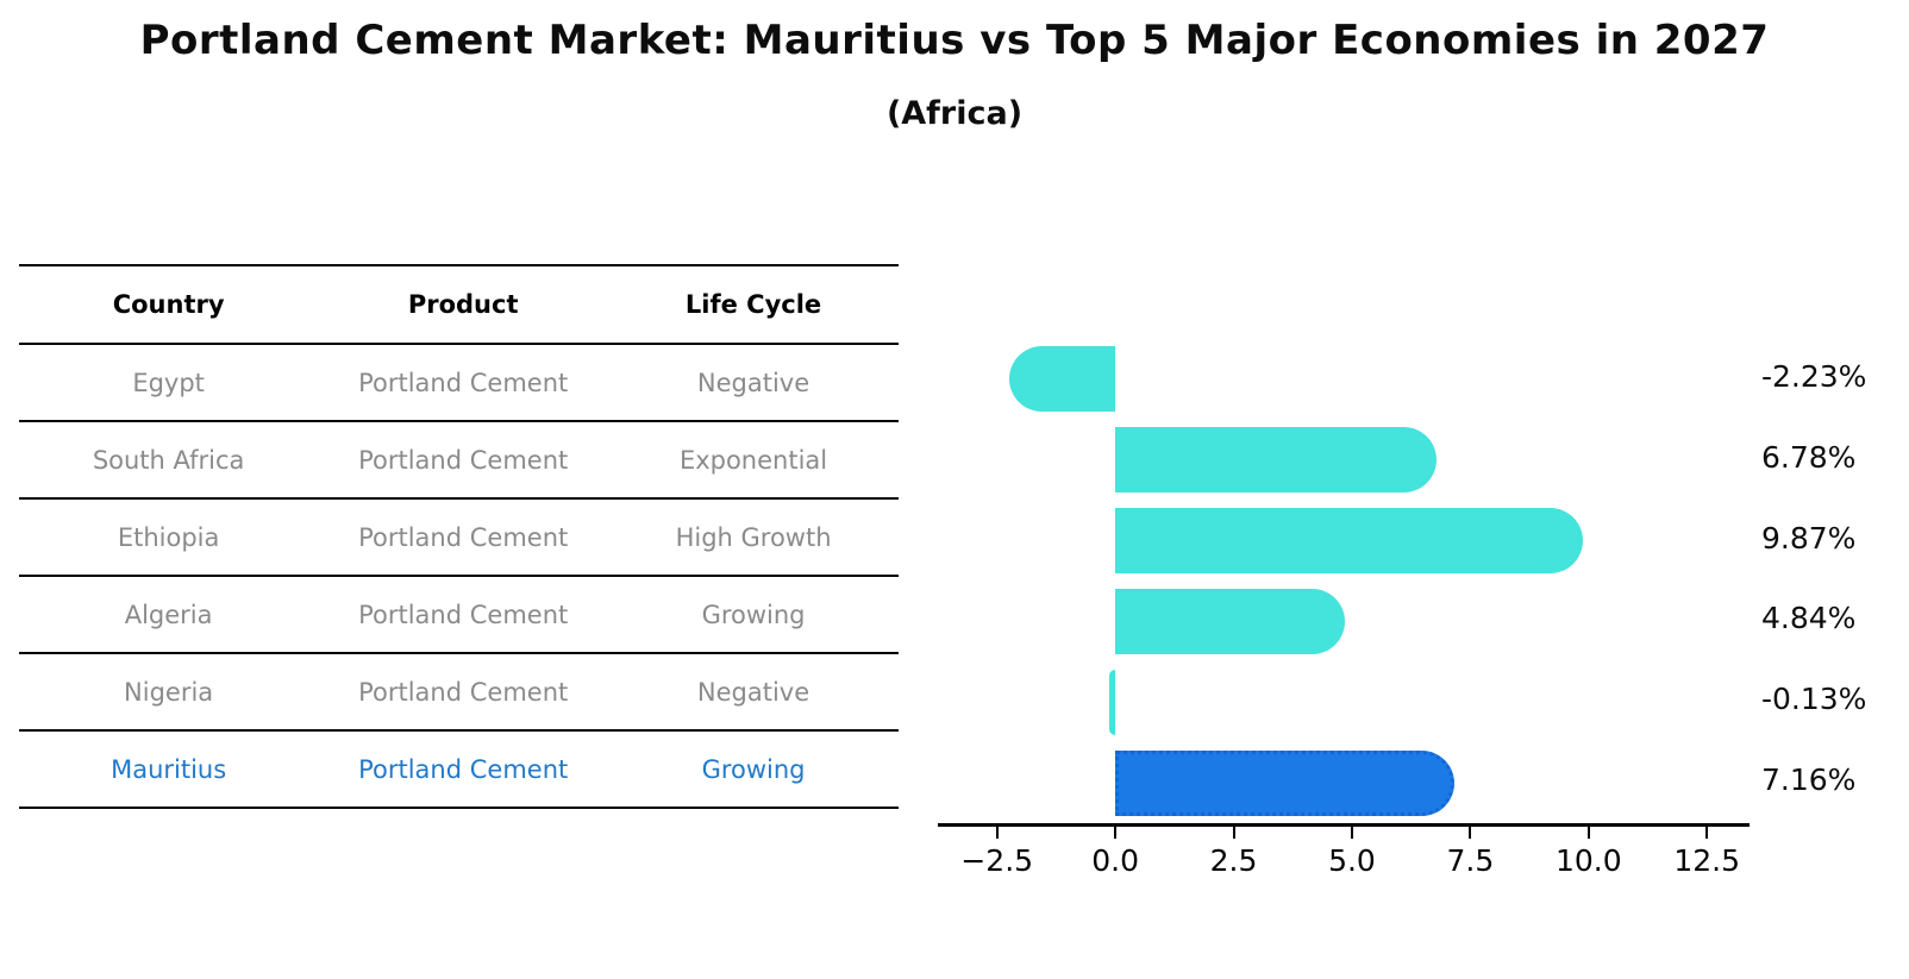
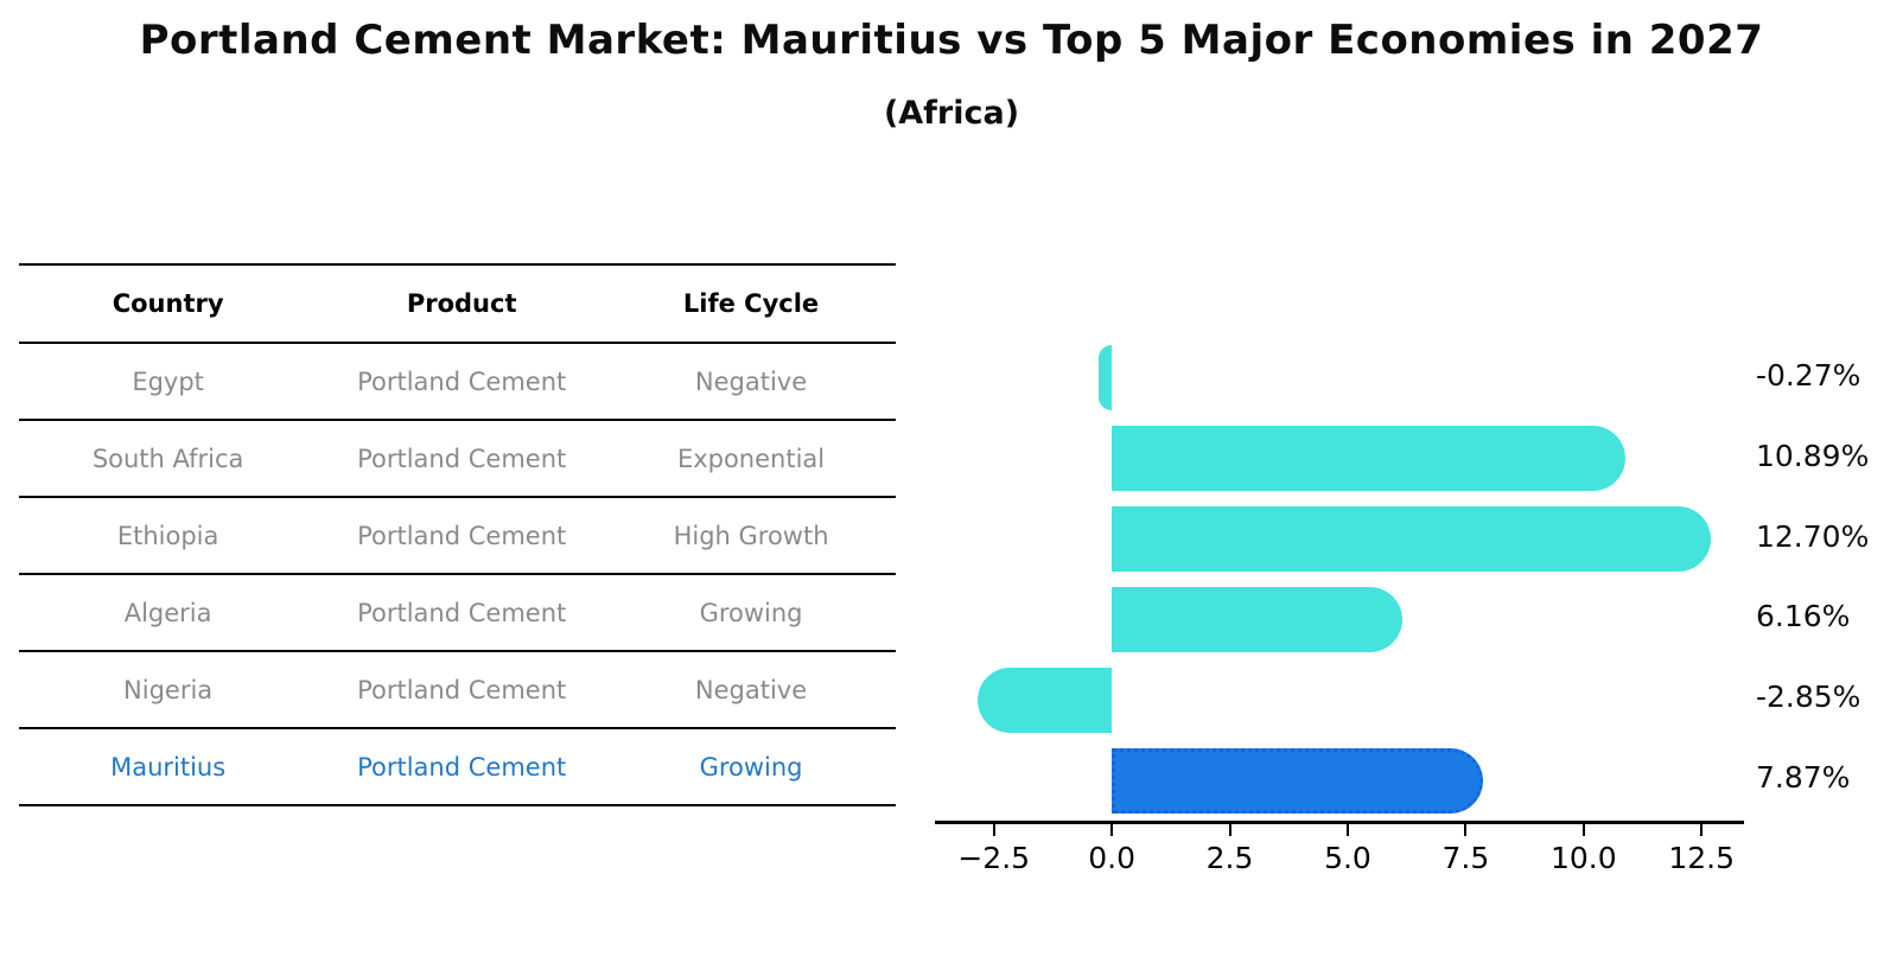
Egypt: -2.23% -> -0.27%
South Africa: 6.78% -> 10.89%
Ethiopia: 9.87% -> 12.70%
Algeria: 4.84% -> 6.16%
Nigeria: -0.13% -> -2.85%
Mauritius: 7.16% -> 7.87%
